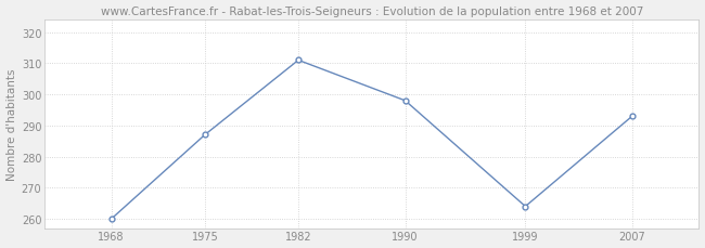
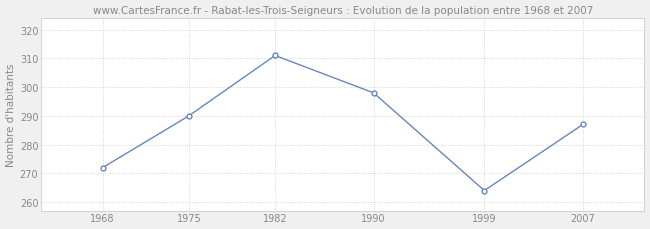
1968: 260 -> 272
1975: 287 -> 290
2007: 293 -> 287
